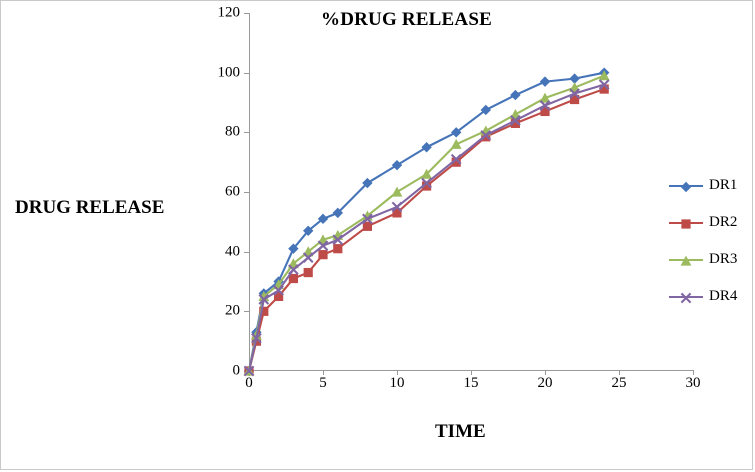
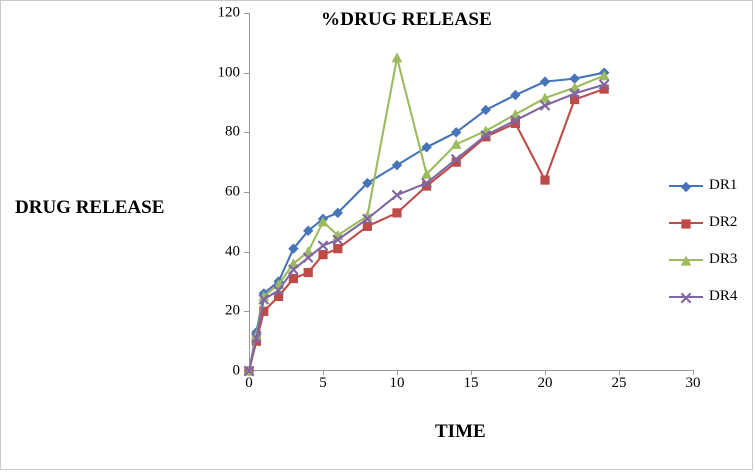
DR3/5: 44 -> 50
DR3/10: 60 -> 105
DR4/10: 55 -> 59
DR2/20: 87 -> 64
